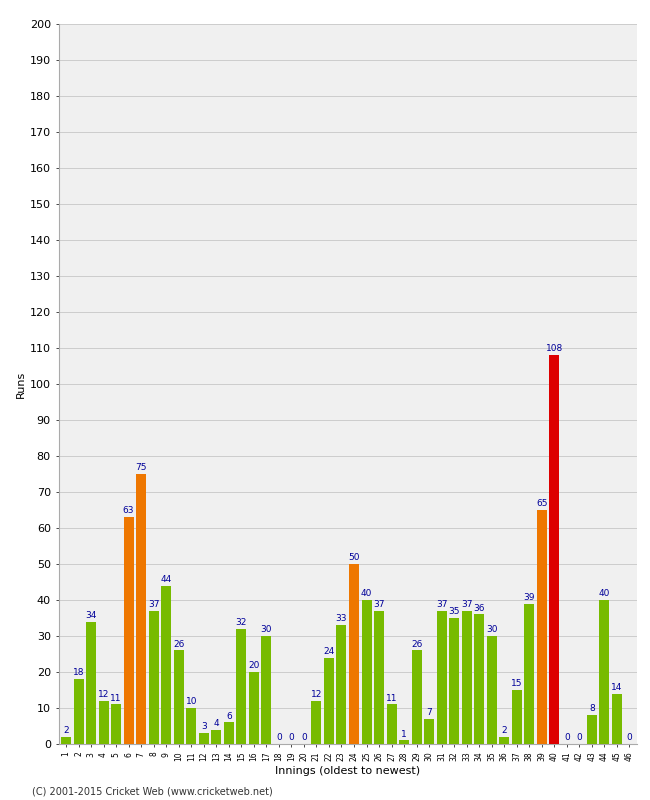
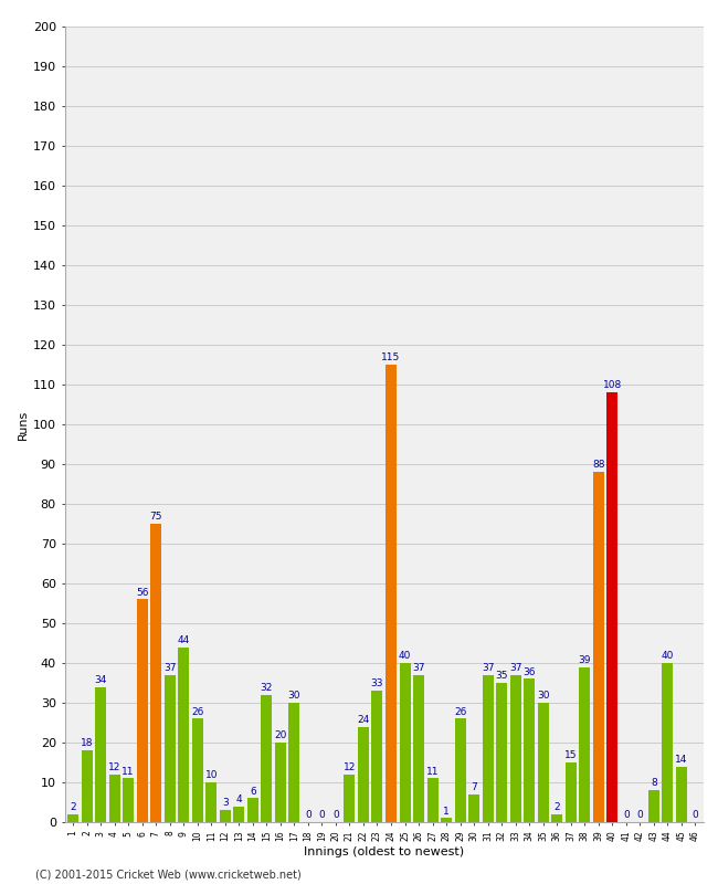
6: 63 -> 56
24: 50 -> 115
39: 65 -> 88
